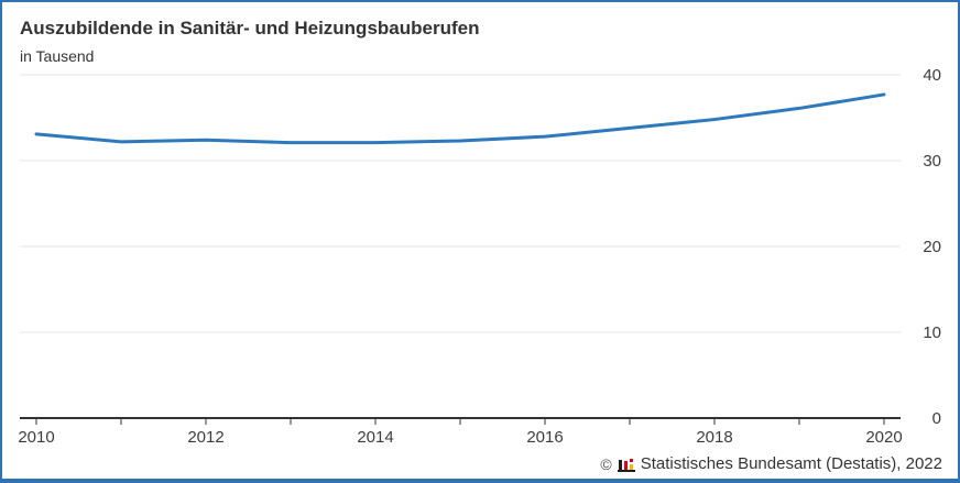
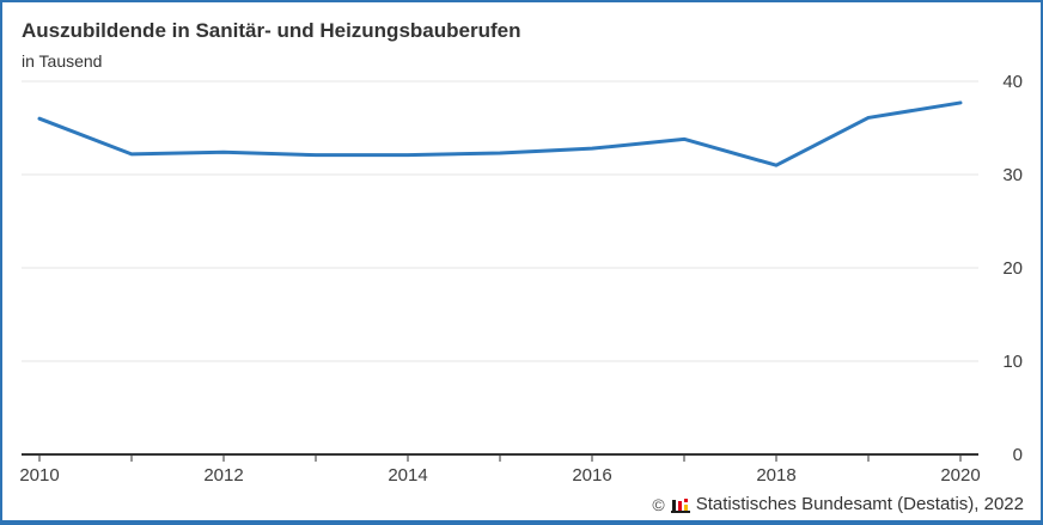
2010: 33 -> 36
2018: 35 -> 31
